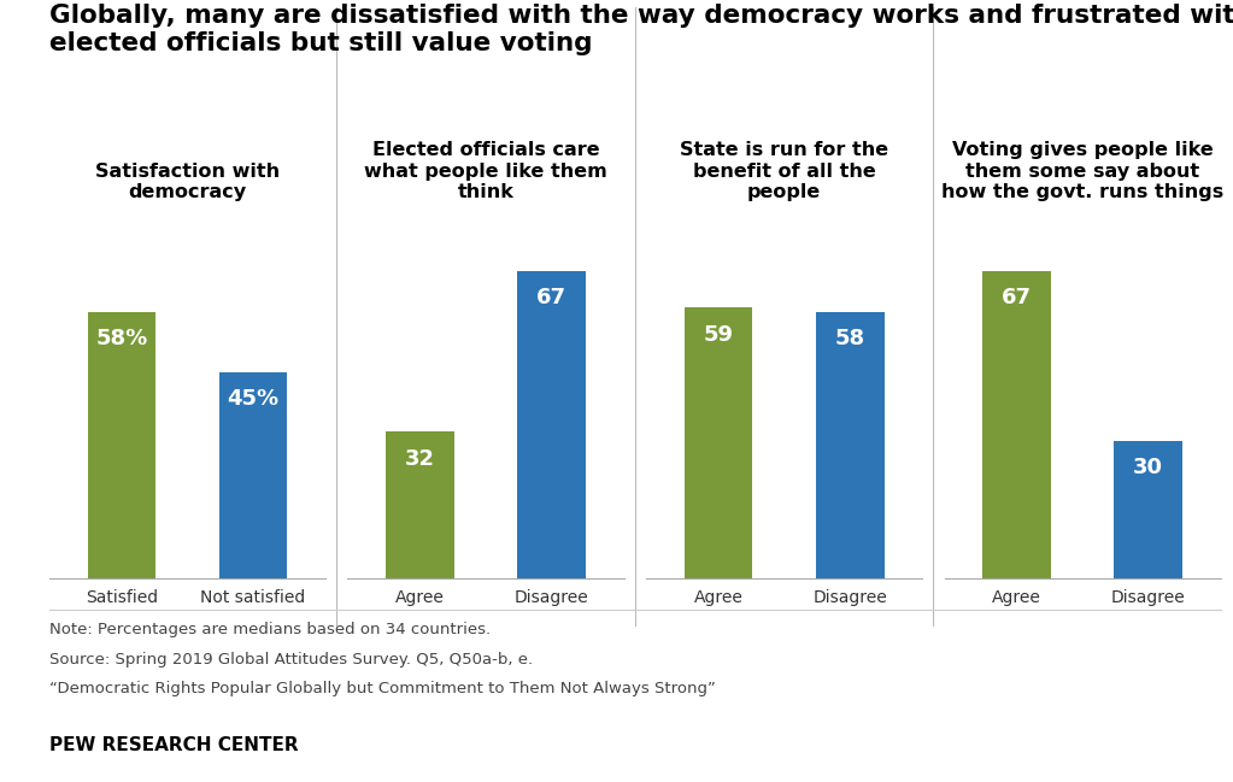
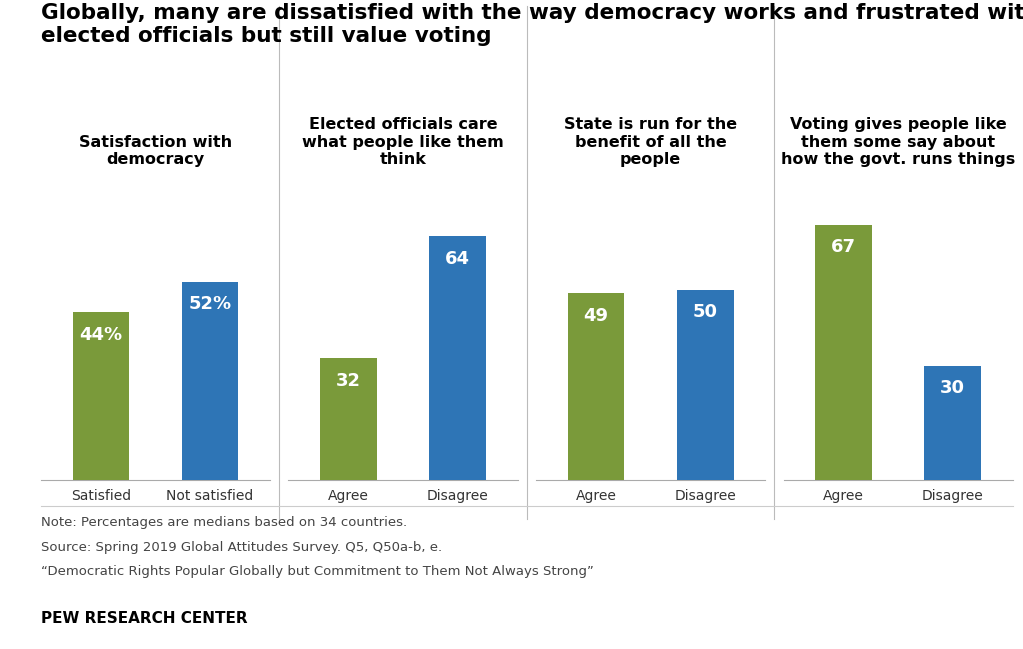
Satisfaction with democracy/Satisfied: 58% -> 44%
Satisfaction with democracy/Not satisfied: 45% -> 52%
Elected officials care what people like them think/Disagree: 67 -> 64
State is run for the benefit of all the people/Agree: 59 -> 49
State is run for the benefit of all the people/Disagree: 58 -> 50
